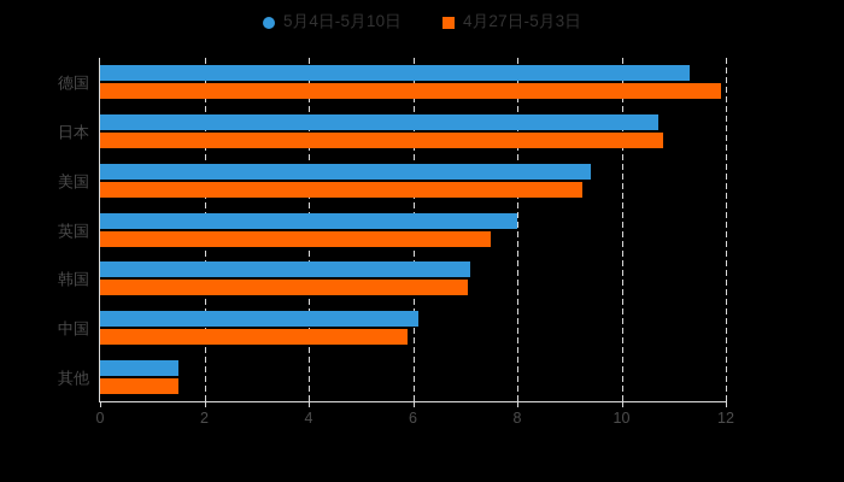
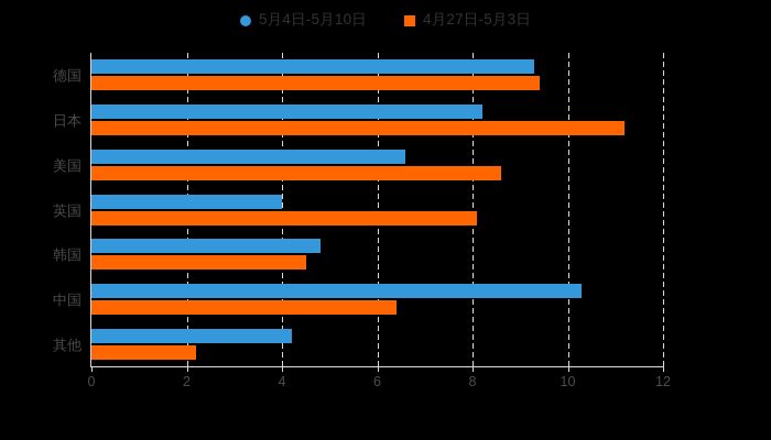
5月4日-5月10日/德国: 11.3 -> 9.3
4月27日-5月3日/德国: 11.9 -> 9.4
5月4日-5月10日/日本: 10.7 -> 8.2
4月27日-5月3日/日本: 10.8 -> 11.2
5月4日-5月10日/美国: 9.4 -> 6.6
4月27日-5月3日/美国: 9.2 -> 8.6
5月4日-5月10日/英国: 8.0 -> 4.0
4月27日-5月3日/英国: 7.5 -> 8.1
5月4日-5月10日/韩国: 7.1 -> 4.8
4月27日-5月3日/韩国: 7.0 -> 4.5
5月4日-5月10日/中国: 6.1 -> 10.3
4月27日-5月3日/中国: 5.9 -> 6.4
5月4日-5月10日/其他: 1.5 -> 4.2
4月27日-5月3日/其他: 1.5 -> 2.2
